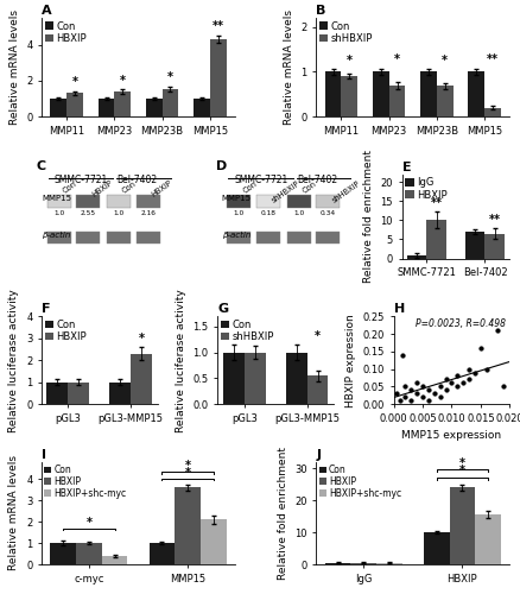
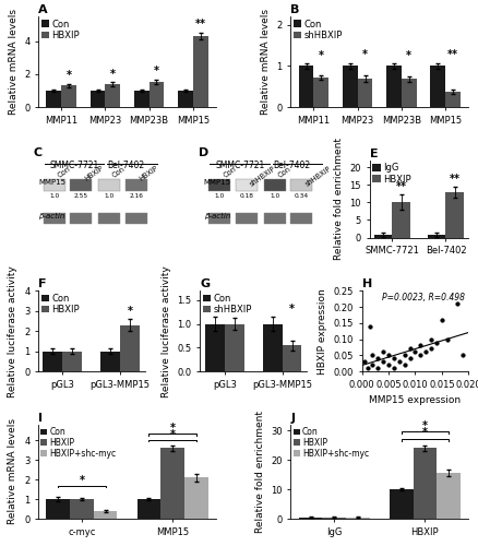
B/shHBXIP/MMP11: 0.90 -> 0.72
B/shHBXIP/MMP15: 0.20 -> 0.38
E/IgG/Bel-7402: 7.0 -> 0.8
E/HBXIP/Bel-7402: 6.5 -> 13.0
